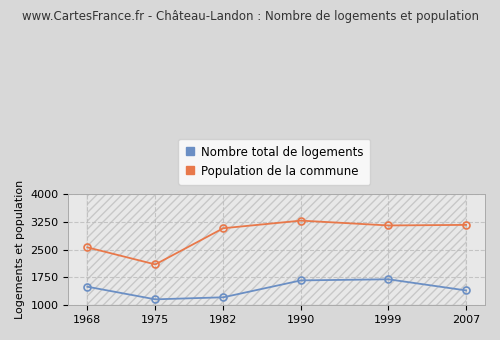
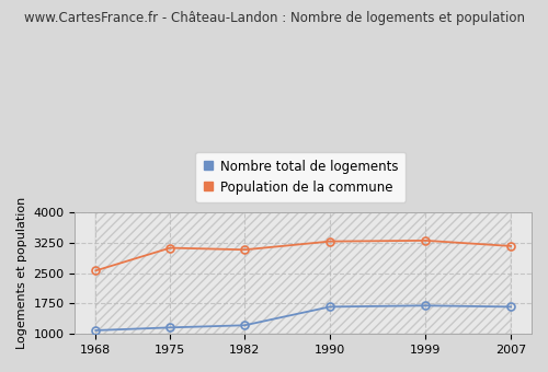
Nombre total de logements/1968: 1500 -> 1090
Population de la commune/1975: 2100 -> 3120
Population de la commune/1999: 3150 -> 3300
Nombre total de logements/2007: 1400 -> 1670
